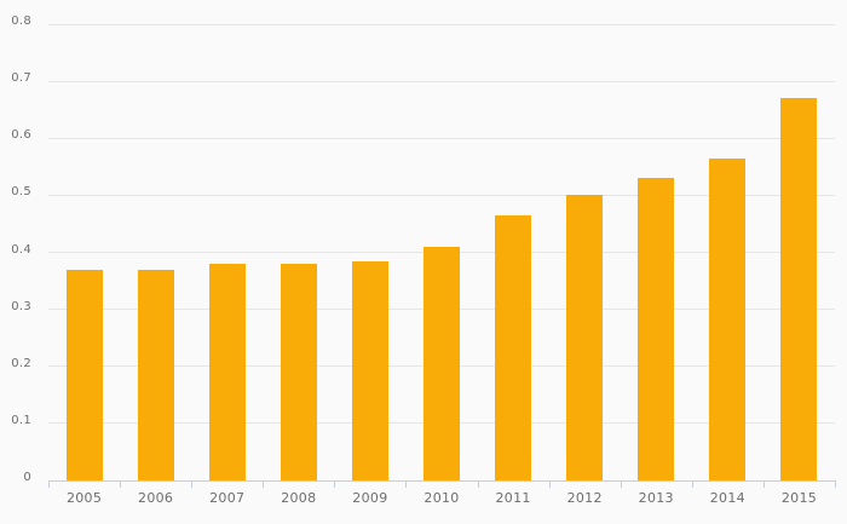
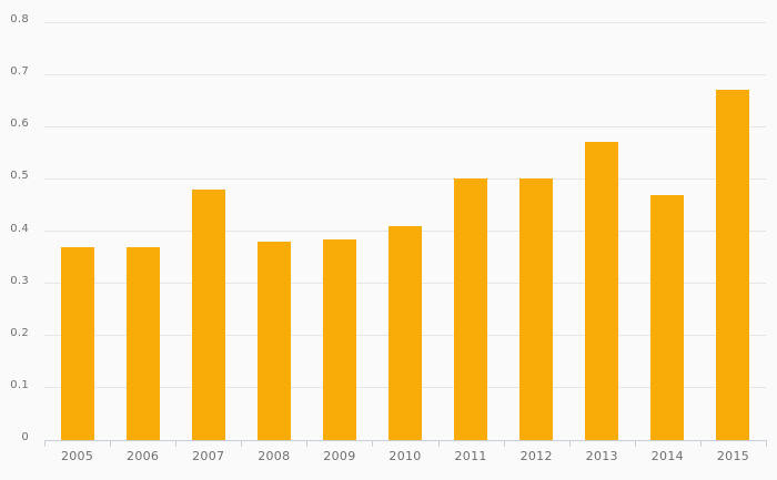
2007: 0.38 -> 0.48
2011: 0.47 -> 0.50
2013: 0.53 -> 0.57
2014: 0.56 -> 0.47
